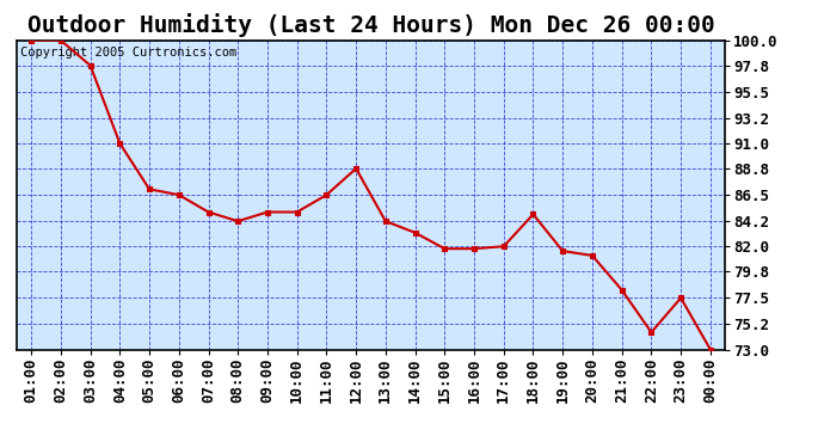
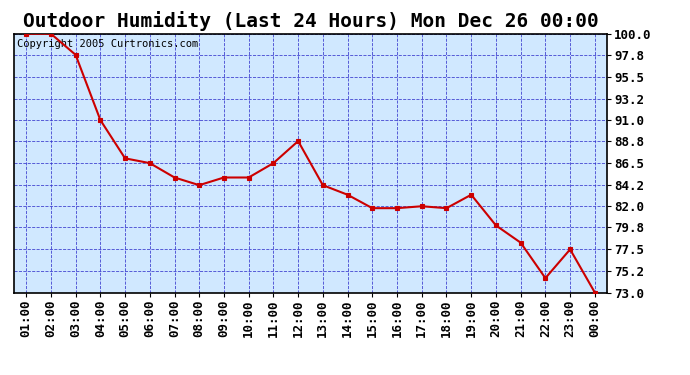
18:00: 84.8 -> 81.8
19:00: 81.6 -> 83.2
20:00: 81.2 -> 80.0
